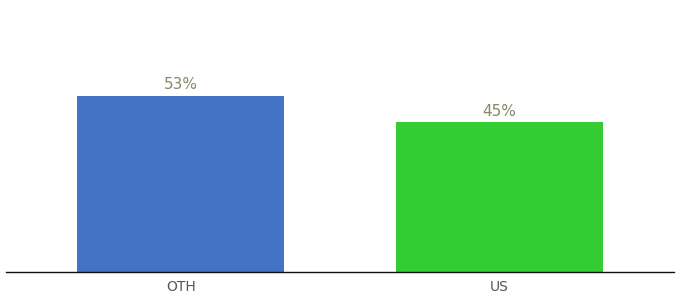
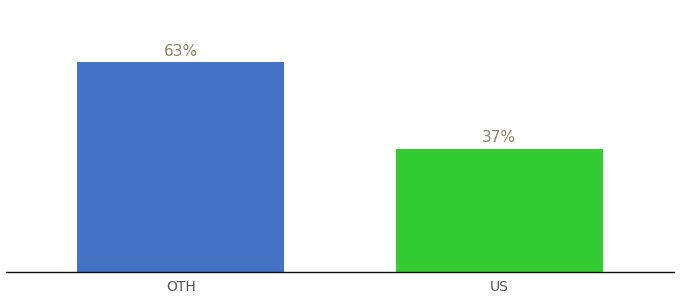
OTH: 53% -> 63%
US: 45% -> 37%
